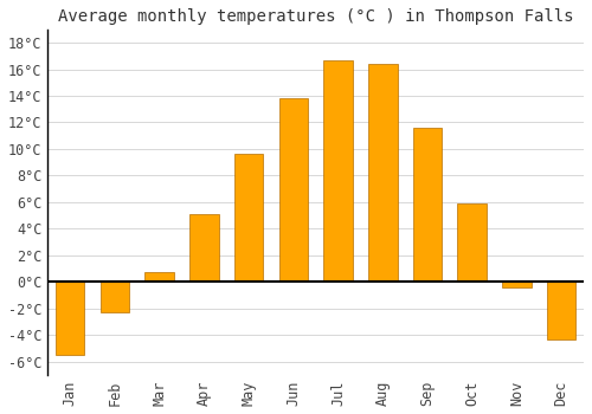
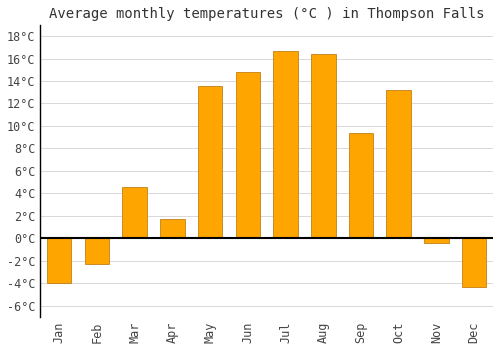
Jan: -5.5°C -> -4.0°C
Mar: 0.7°C -> 4.6°C
Apr: 5.1°C -> 1.7°C
May: 9.6°C -> 13.6°C
Jun: 13.8°C -> 14.8°C
Sep: 11.6°C -> 9.4°C
Oct: 5.9°C -> 13.2°C
